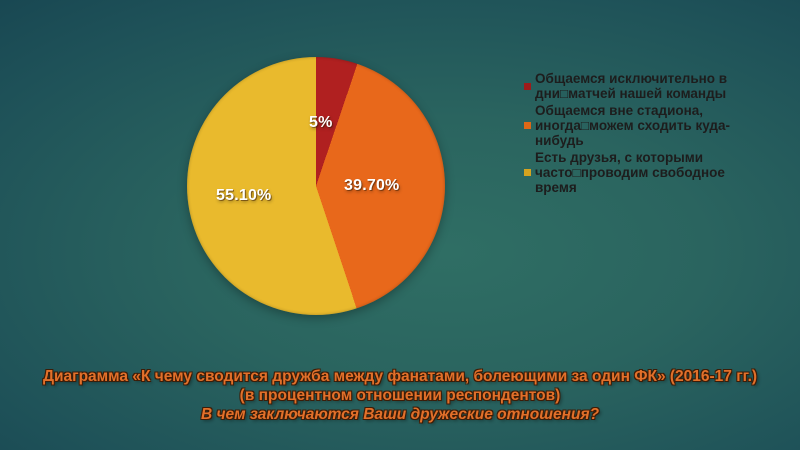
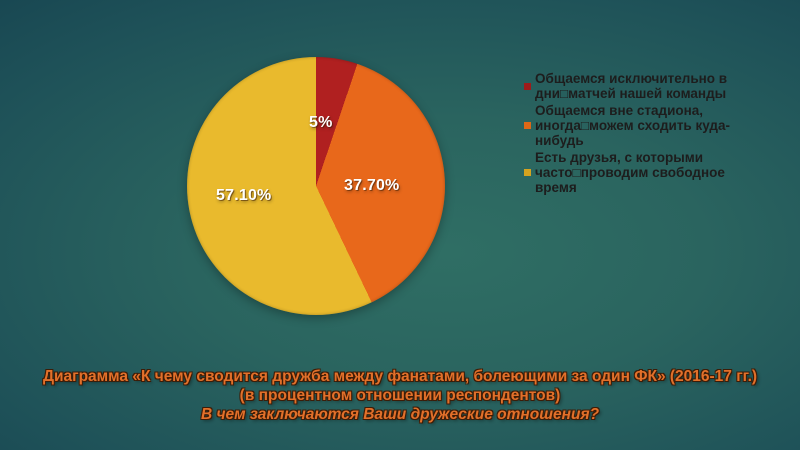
Общаемся вне стадиона, иногда□можем сходить куда-нибудь: 39.70% -> 37.70%
Есть друзья, с которыми часто□проводим свободное время: 55.10% -> 57.10%
